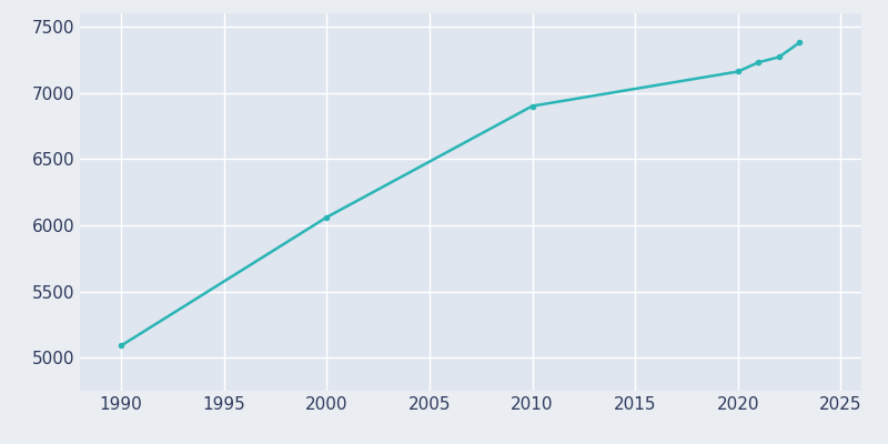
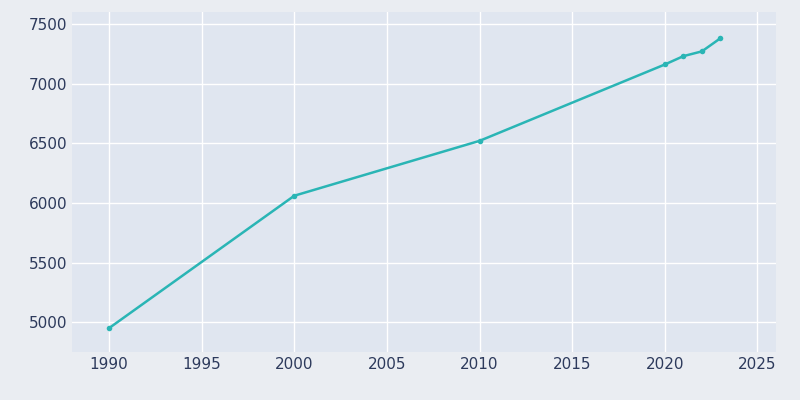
1990: 5090 -> 4950
2010: 6900 -> 6520
